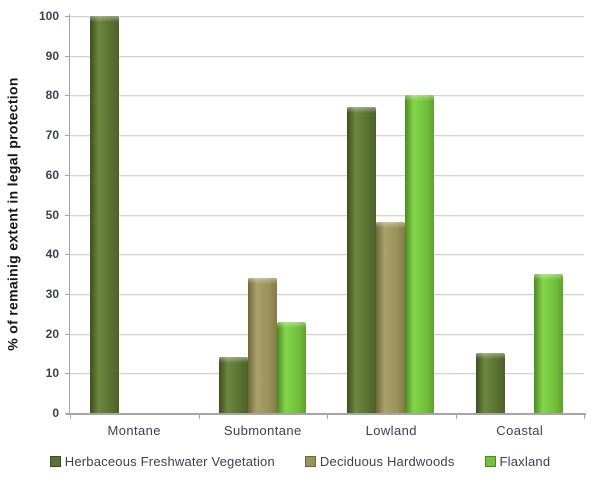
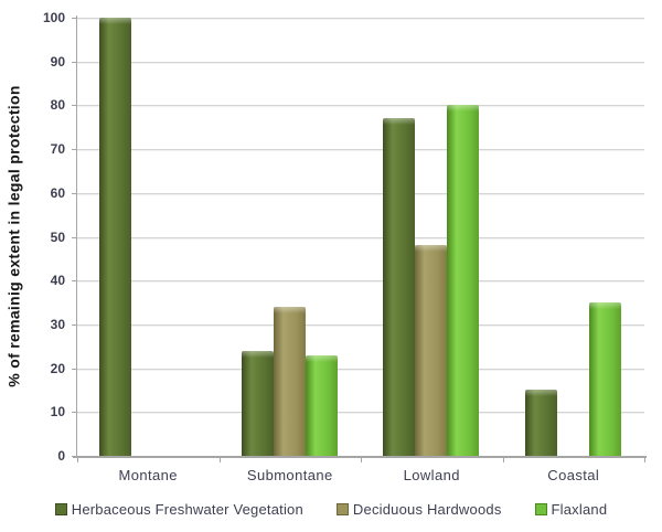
Herbaceous Freshwater Vegetation/Submontane: 14 -> 24
